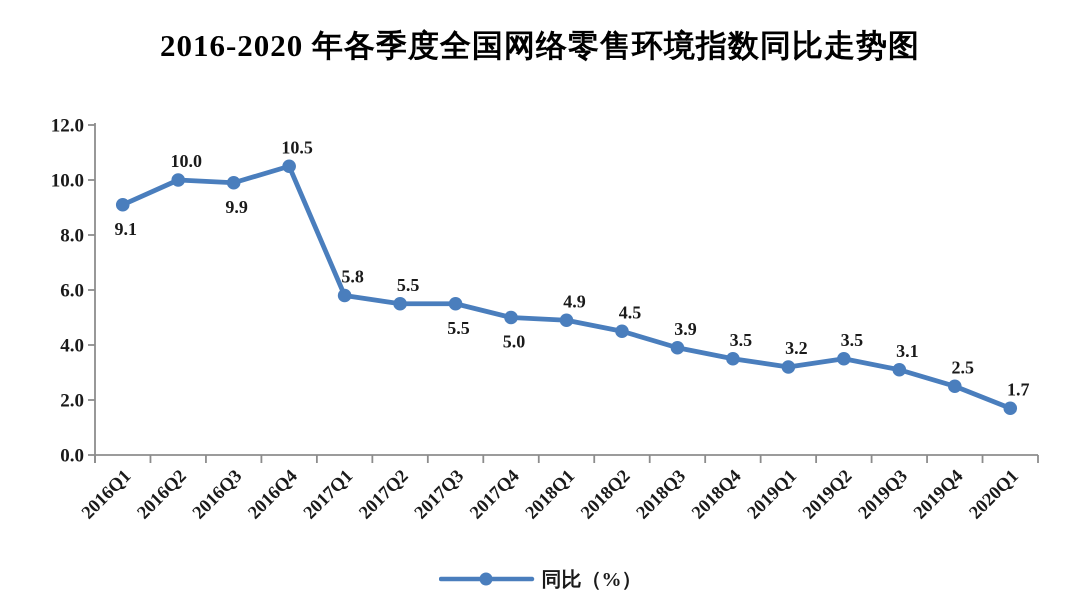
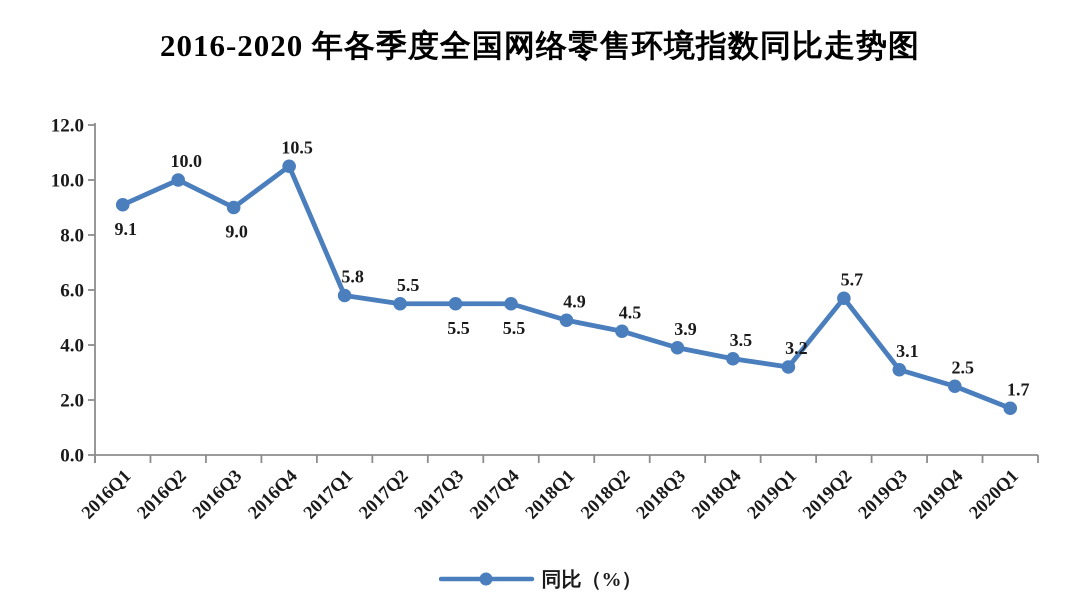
2016Q3: 9.9 -> 9.0
2017Q4: 5.0 -> 5.5
2019Q2: 3.5 -> 5.7
